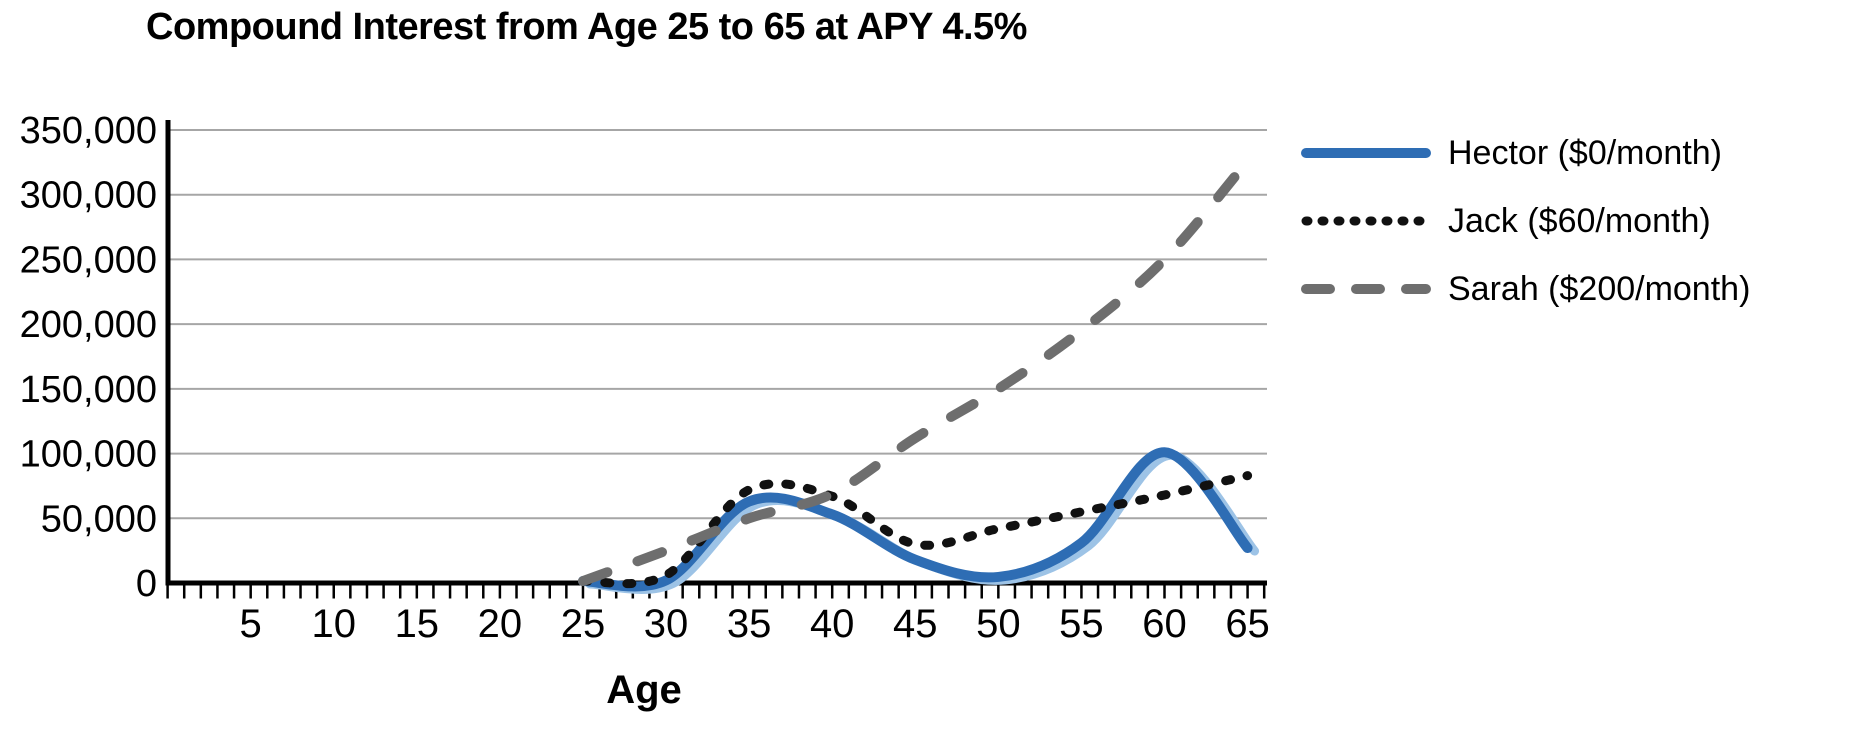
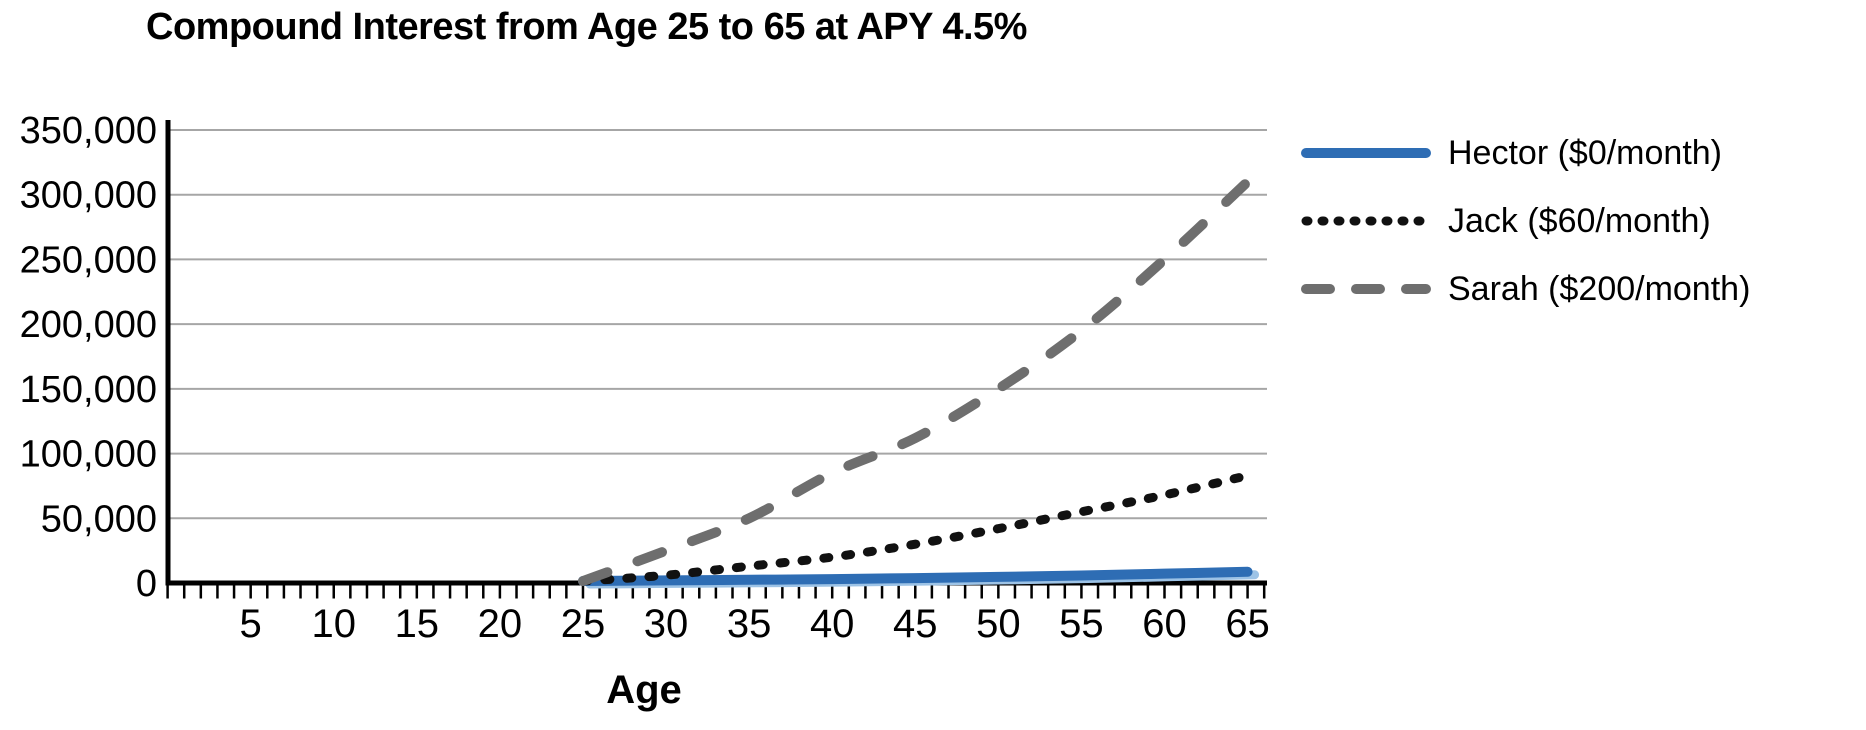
Hector ($0/month)/35: 63000 -> 2000
Jack ($60/month)/35: 72000 -> 13000
Hector ($0/month)/40: 53000 -> 3000
Jack ($60/month)/40: 67000 -> 20000
Sarah ($200/month)/40: 69000 -> 85000
Hector ($0/month)/45: 18000 -> 4000
Hector ($0/month)/55: 31000 -> 6000
Hector ($0/month)/60: 101000 -> 7000
Hector ($0/month)/65: 27000 -> 9000
Sarah ($200/month)/65: 326000 -> 310000
